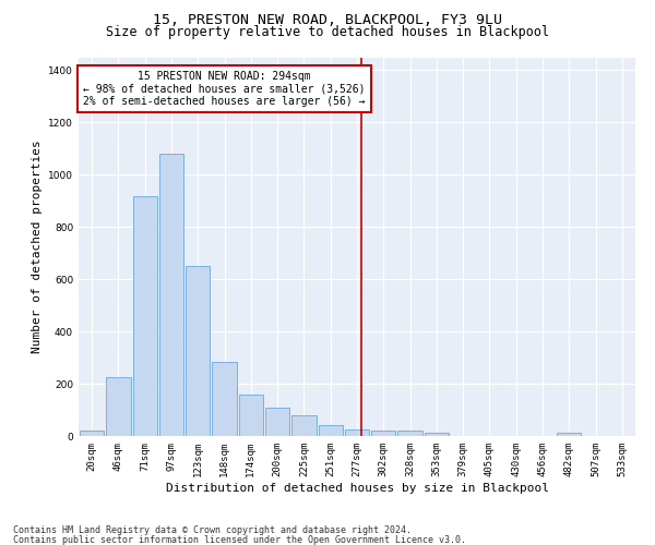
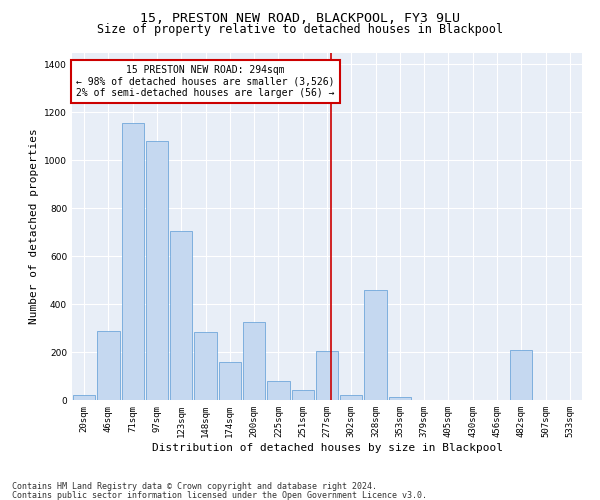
46sqm: 225 -> 290
71sqm: 920 -> 1155
123sqm: 650 -> 705
200sqm: 107 -> 325
277sqm: 27 -> 205
328sqm: 22 -> 460
482sqm: 12 -> 210
